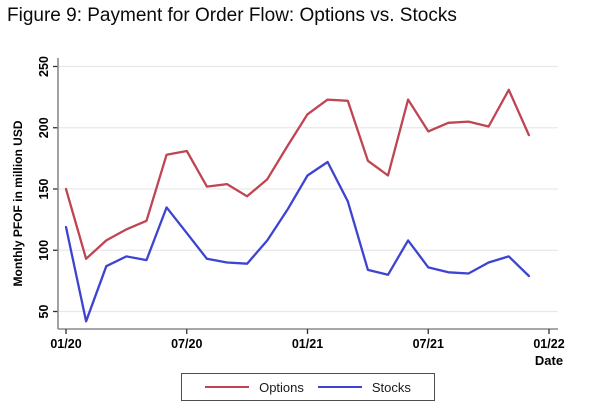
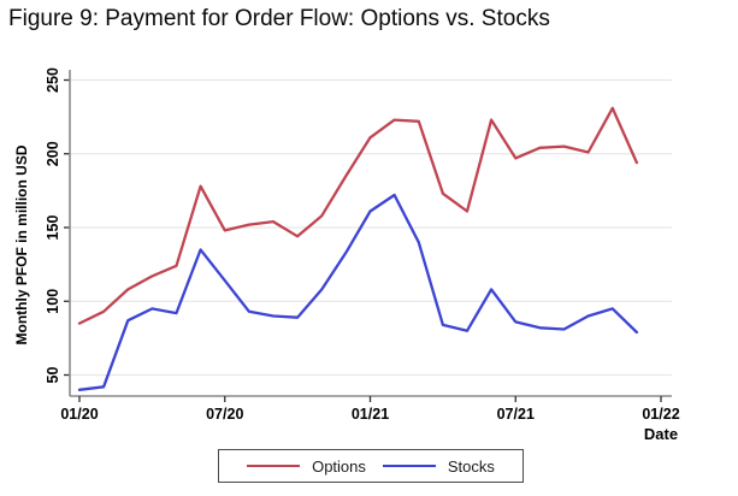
Options/01/20: 150 -> 85
Stocks/01/20: 119 -> 40
Options/07/20: 181 -> 148
